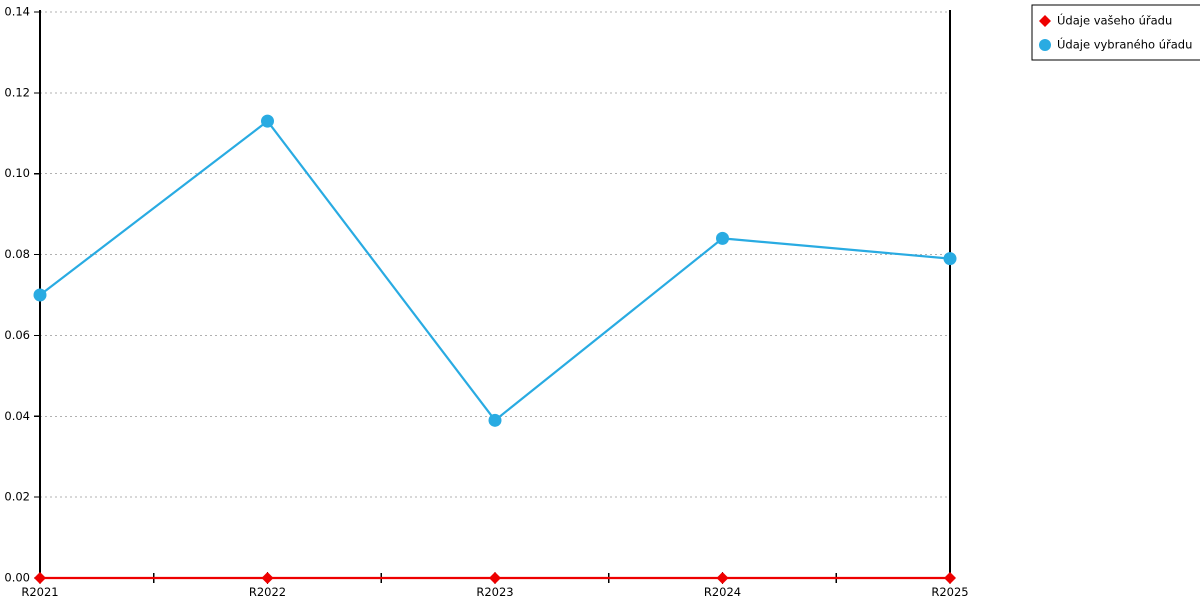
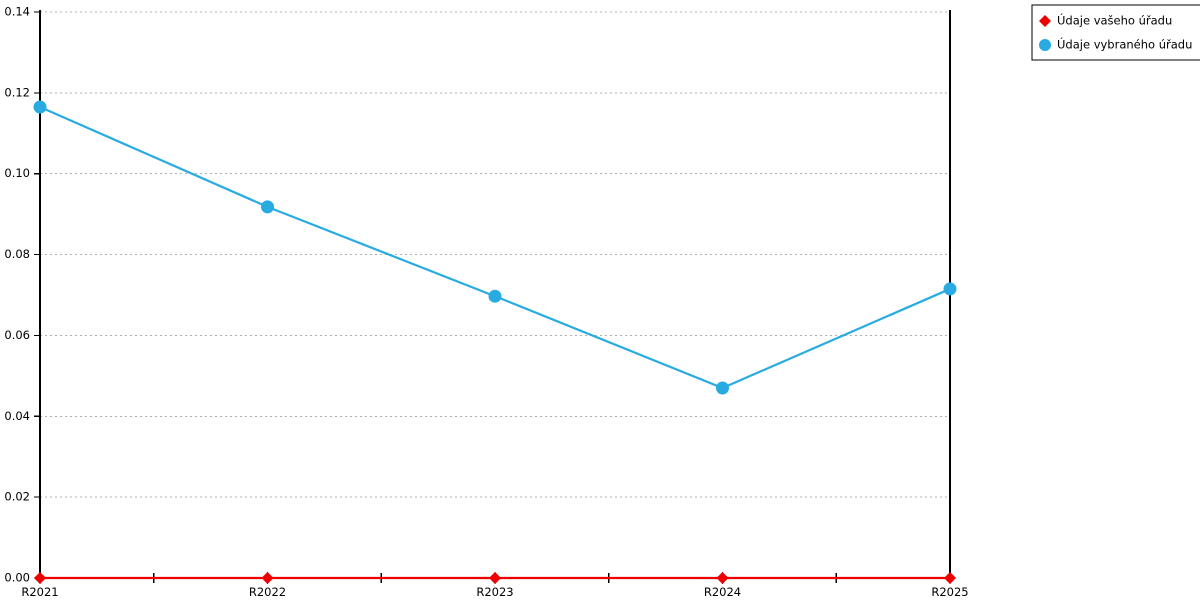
Údaje vybraného úřadu/R2021: 0.070 -> 0.117
Údaje vybraného úřadu/R2022: 0.113 -> 0.092
Údaje vybraného úřadu/R2023: 0.039 -> 0.070
Údaje vybraného úřadu/R2024: 0.084 -> 0.047
Údaje vybraného úřadu/R2025: 0.079 -> 0.071
